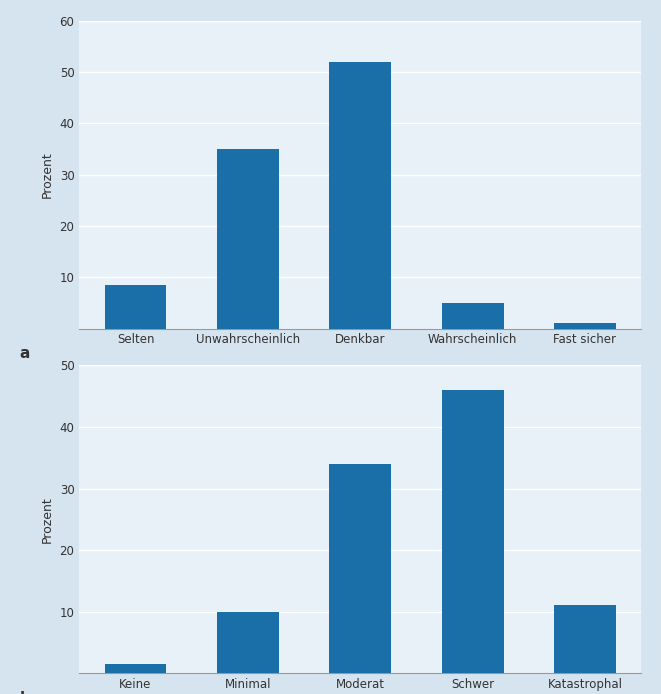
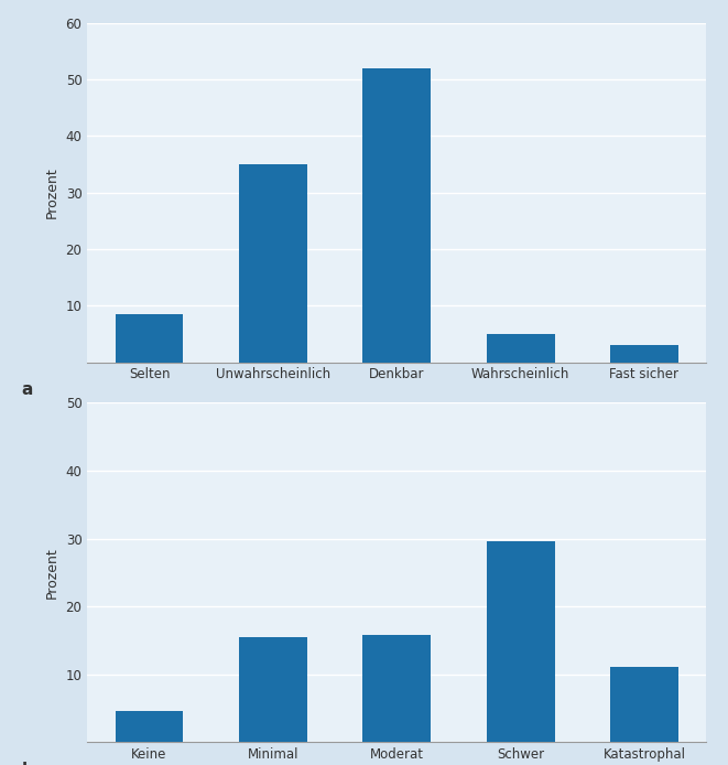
Fast sicher: 1.0 -> 3.0
Keine: 1.5 -> 4.6
Minimal: 10.0 -> 15.4
Moderat: 34.0 -> 15.8
Schwer: 46.0 -> 29.6
